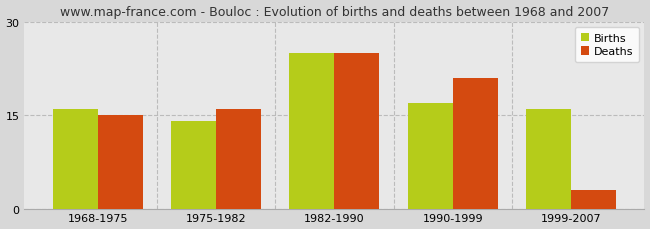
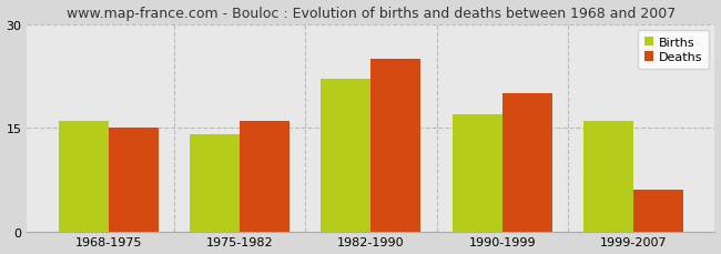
Births/1982-1990: 25 -> 22
Deaths/1990-1999: 21 -> 20
Deaths/1999-2007: 3 -> 6
